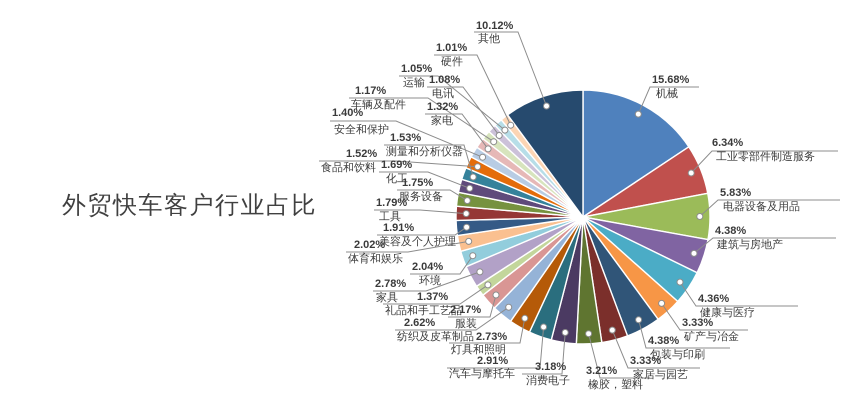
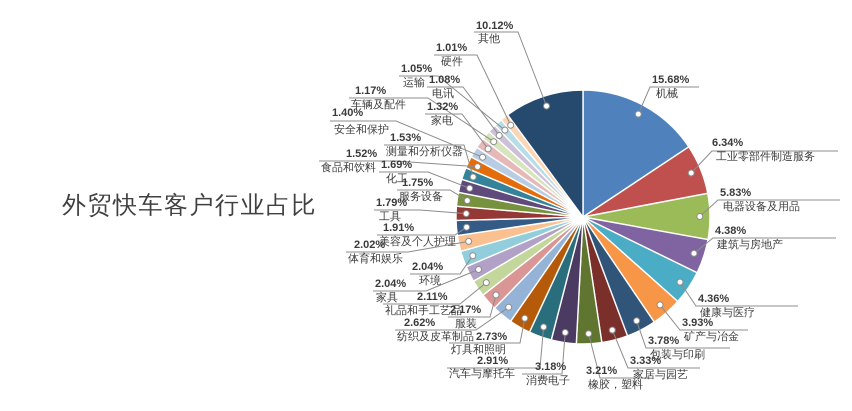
矿产与冶金: 3.33% -> 3.93%
包装与印刷: 4.38% -> 3.78%
礼品和手工艺品: 1.37% -> 2.11%
家具: 2.78% -> 2.04%
